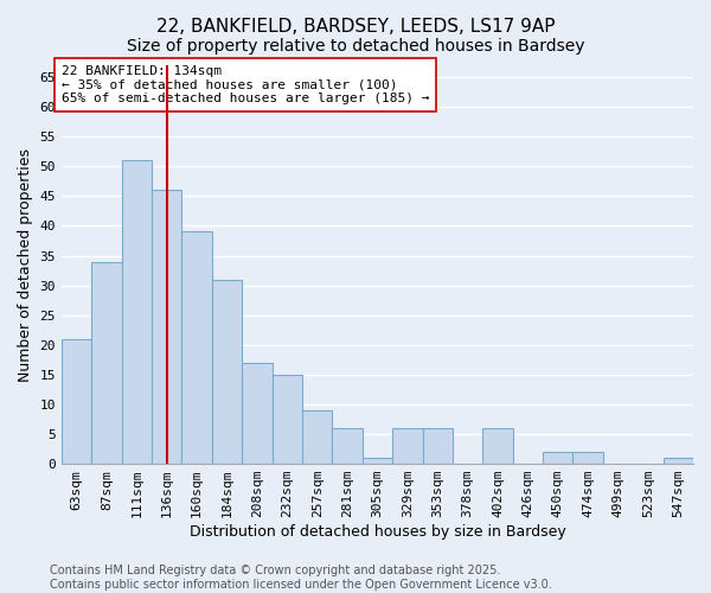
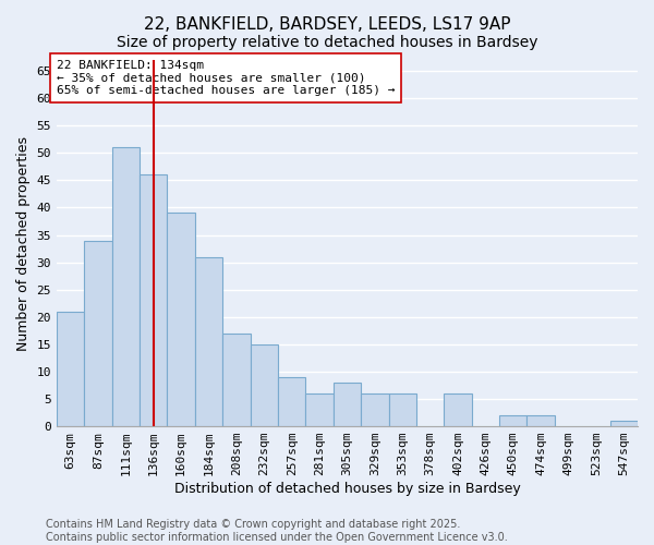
305sqm: 1 -> 8
